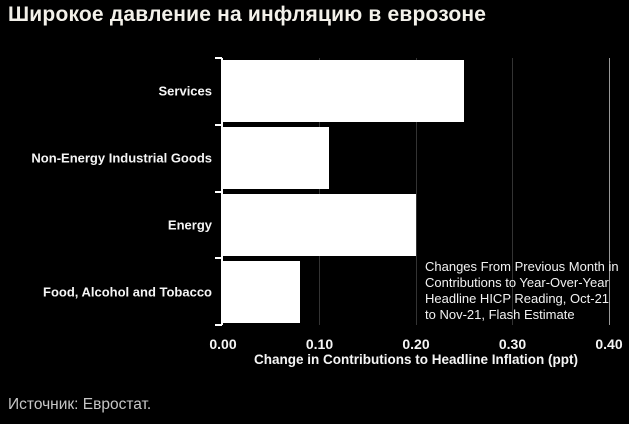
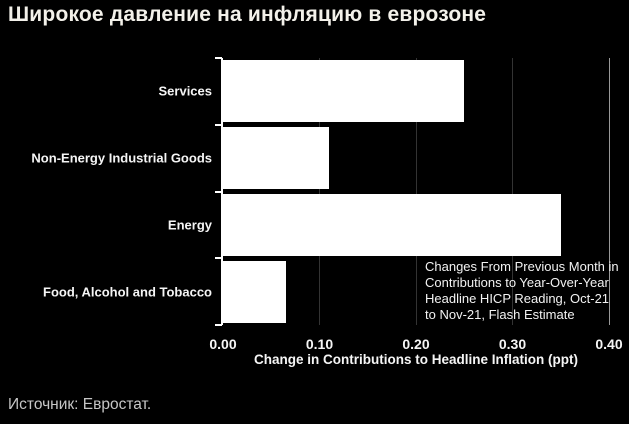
Energy: 0.20 -> 0.35
Food, Alcohol and Tobacco: 0.08 -> 0.07
